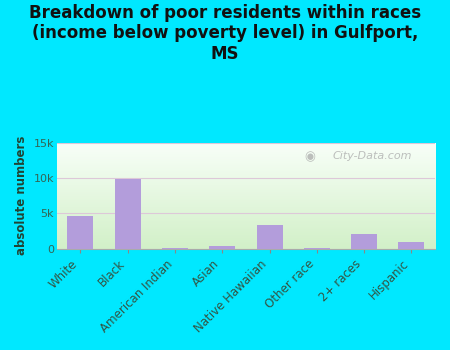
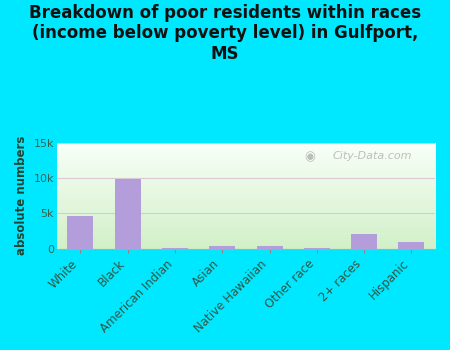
Native Hawaiian: 3.4k -> 0.4k
